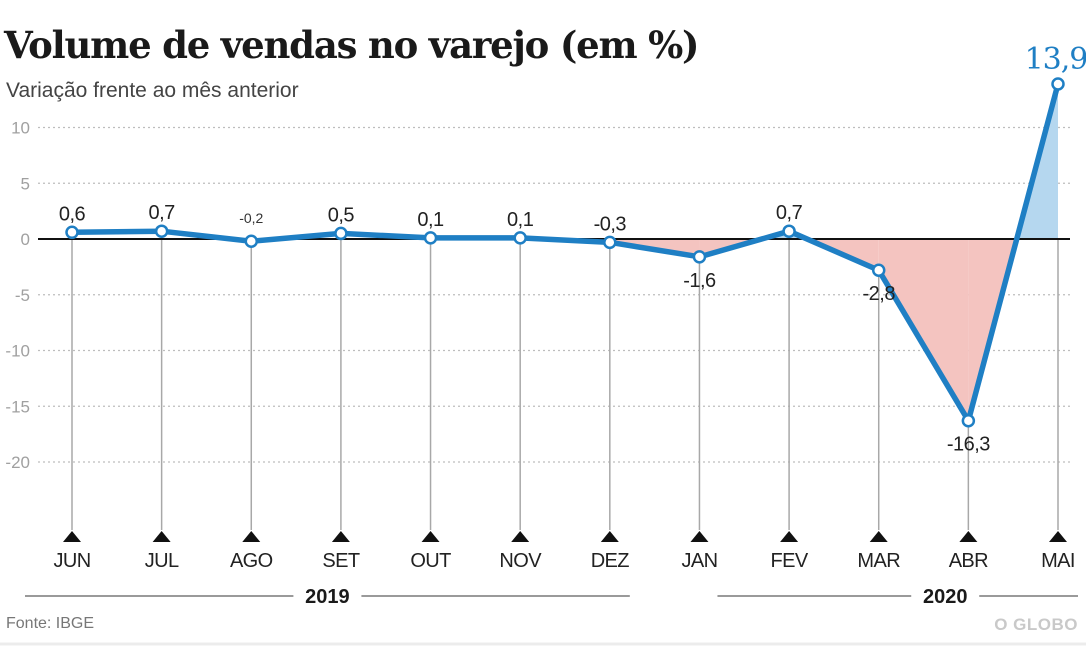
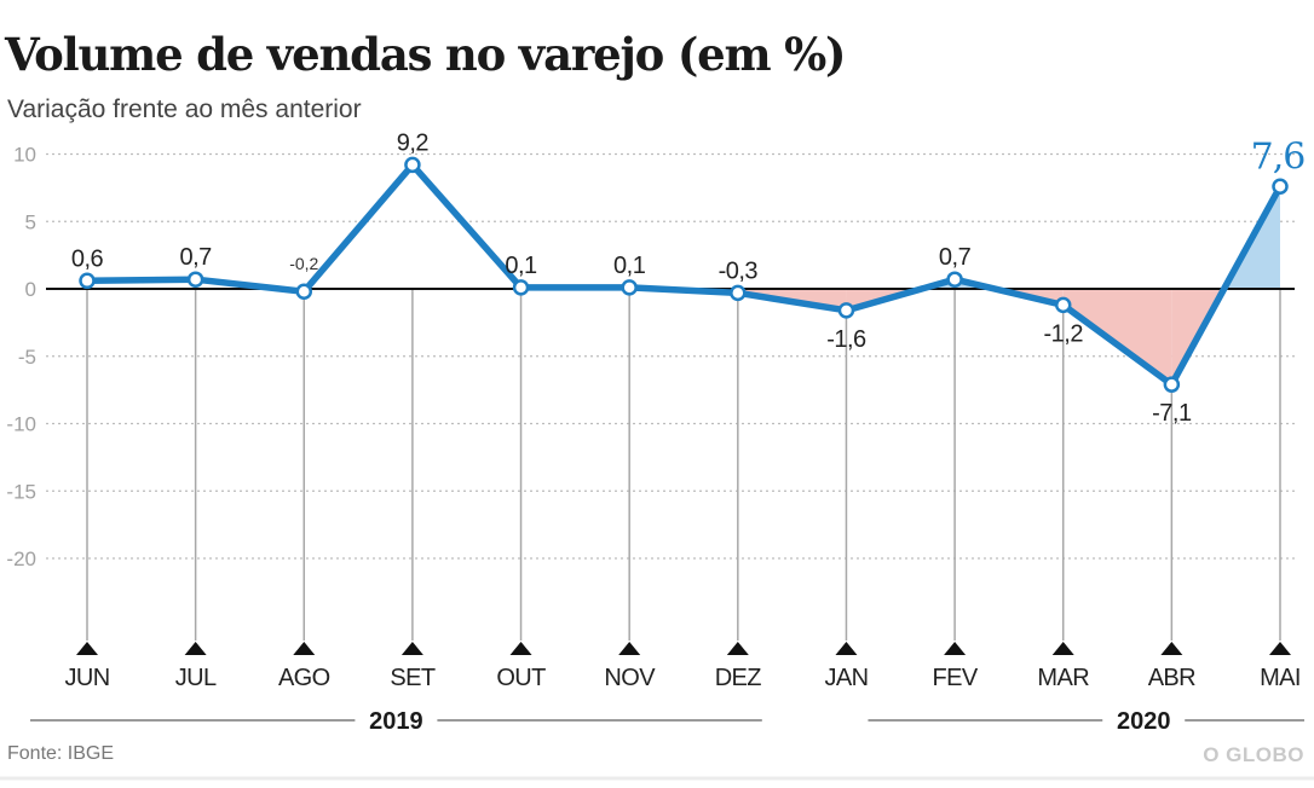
SET: 0,5 -> 9,2
MAR: -2,8 -> -1,2
ABR: -16,3 -> -7,1
MAI: 13,9 -> 7,6
